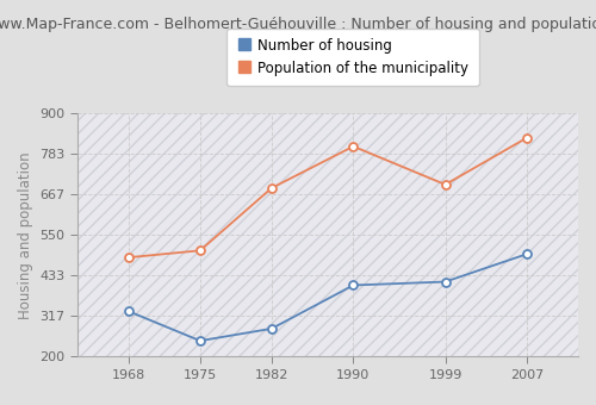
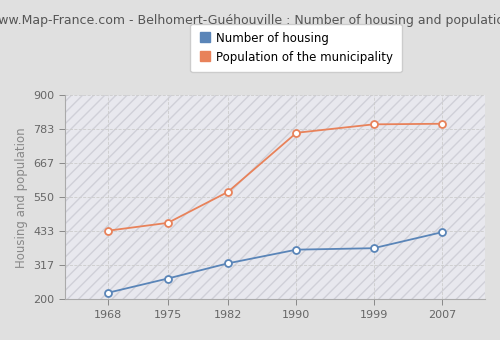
Number of housing/1968: 330 -> 222
Population of the municipality/1968: 485 -> 435
Number of housing/1975: 245 -> 271
Population of the municipality/1975: 505 -> 462
Number of housing/1982: 280 -> 323
Population of the municipality/1982: 685 -> 568
Number of housing/1990: 405 -> 370
Population of the municipality/1990: 805 -> 771
Number of housing/1999: 415 -> 375
Population of the municipality/1999: 695 -> 800
Number of housing/2007: 495 -> 430
Population of the municipality/2007: 830 -> 802
